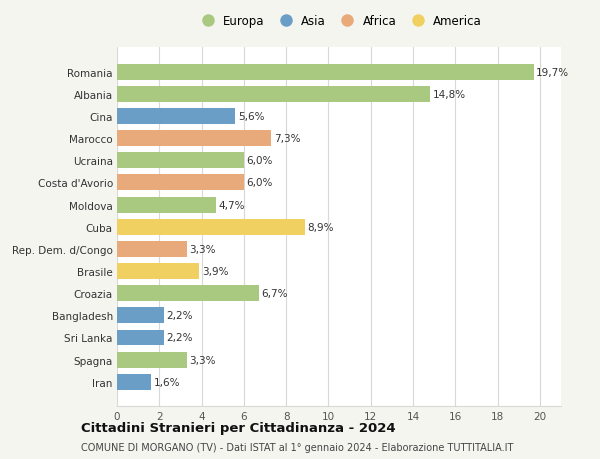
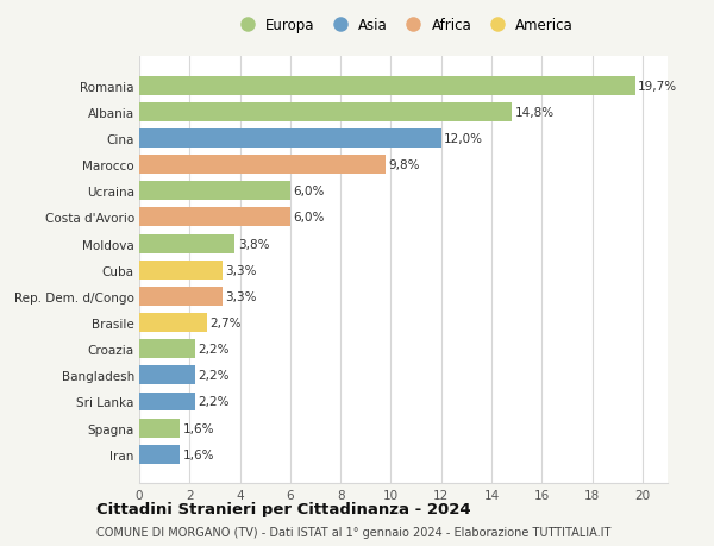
Cina: 5,6% -> 12,0%
Marocco: 7,3% -> 9,8%
Moldova: 4,7% -> 3,8%
Cuba: 8,9% -> 3,3%
Brasile: 3,9% -> 2,7%
Croazia: 6,7% -> 2,2%
Spagna: 3,3% -> 1,6%
